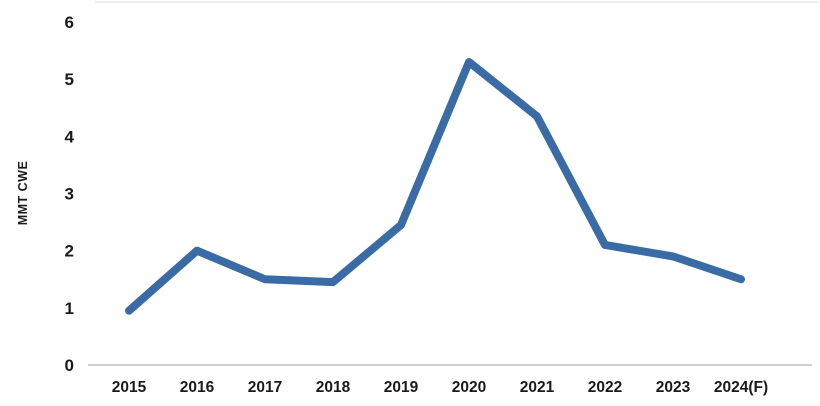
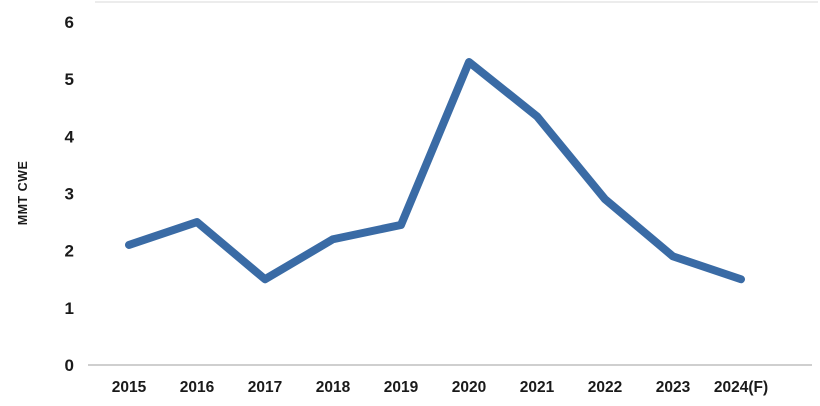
2015: 0.9 -> 2.1
2016: 2.0 -> 2.5
2018: 1.4 -> 2.2
2022: 2.1 -> 2.9
